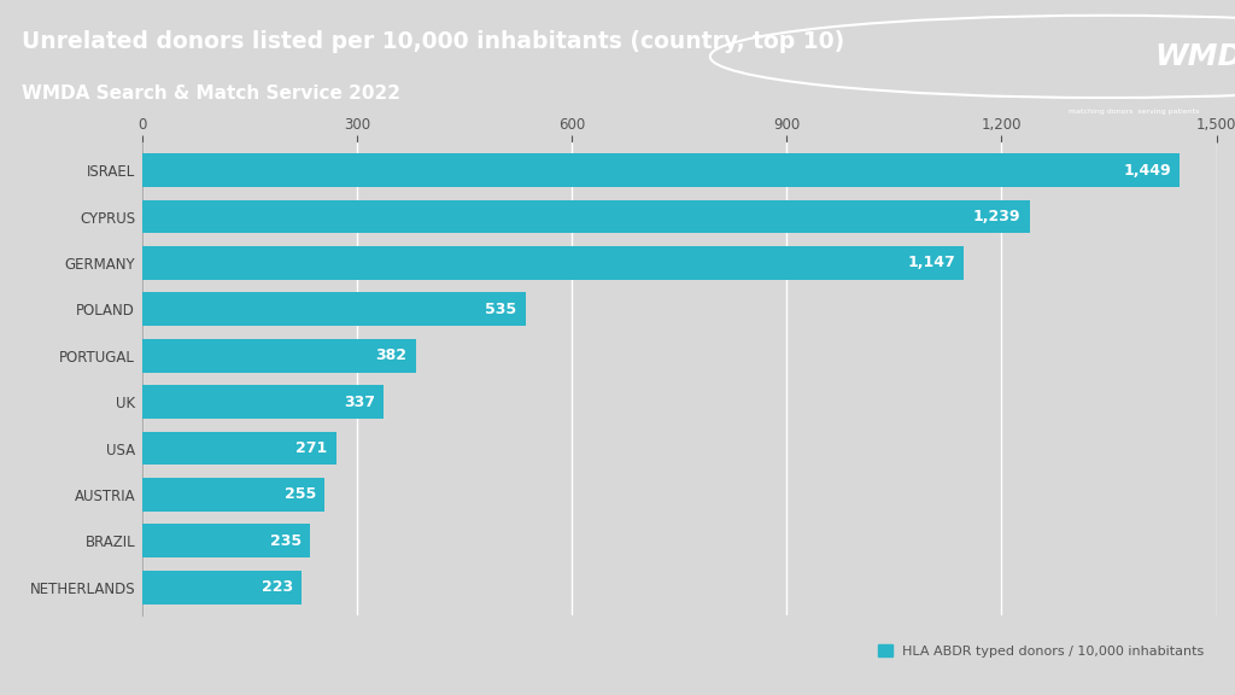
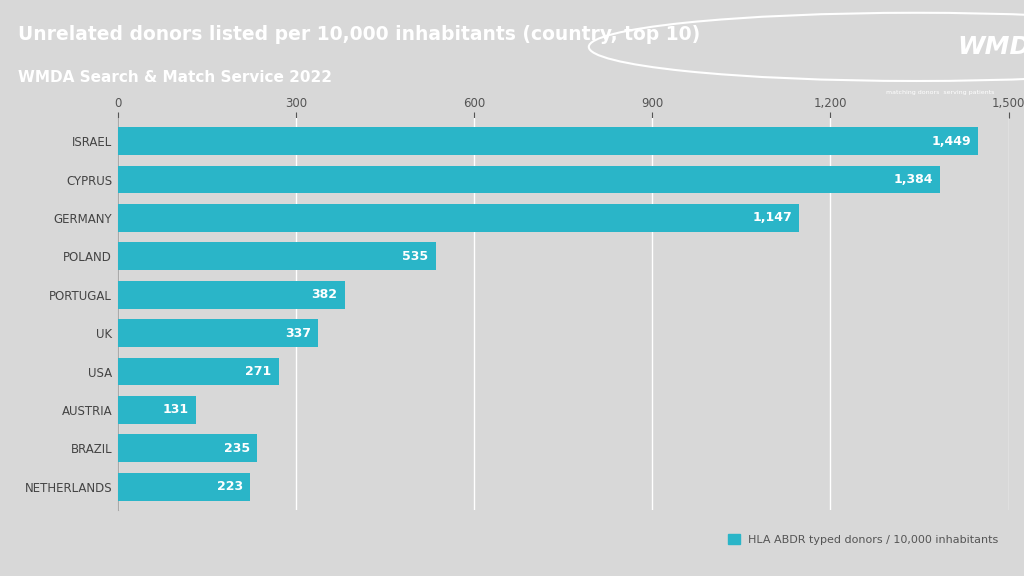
CYPRUS: 1,239 -> 1,384
AUSTRIA: 255 -> 131
